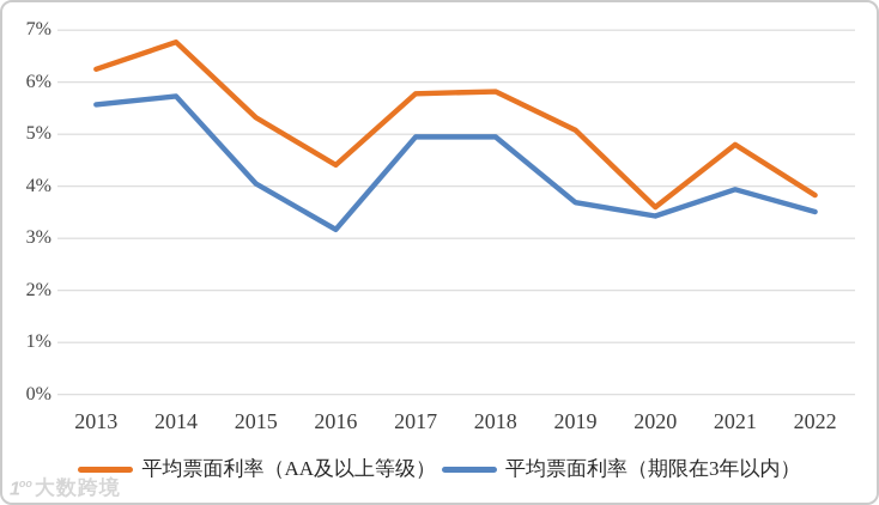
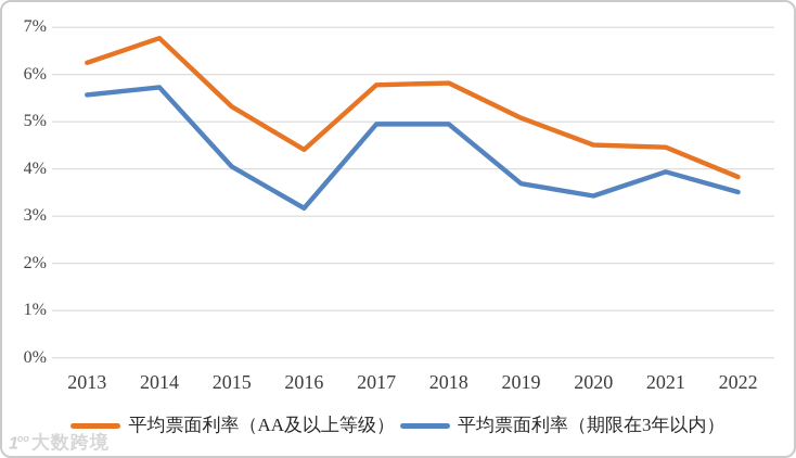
平均票面利率（AA及以上等级）/2020: 3.6% -> 4.5%
平均票面利率（AA及以上等级）/2021: 4.8% -> 4.5%
